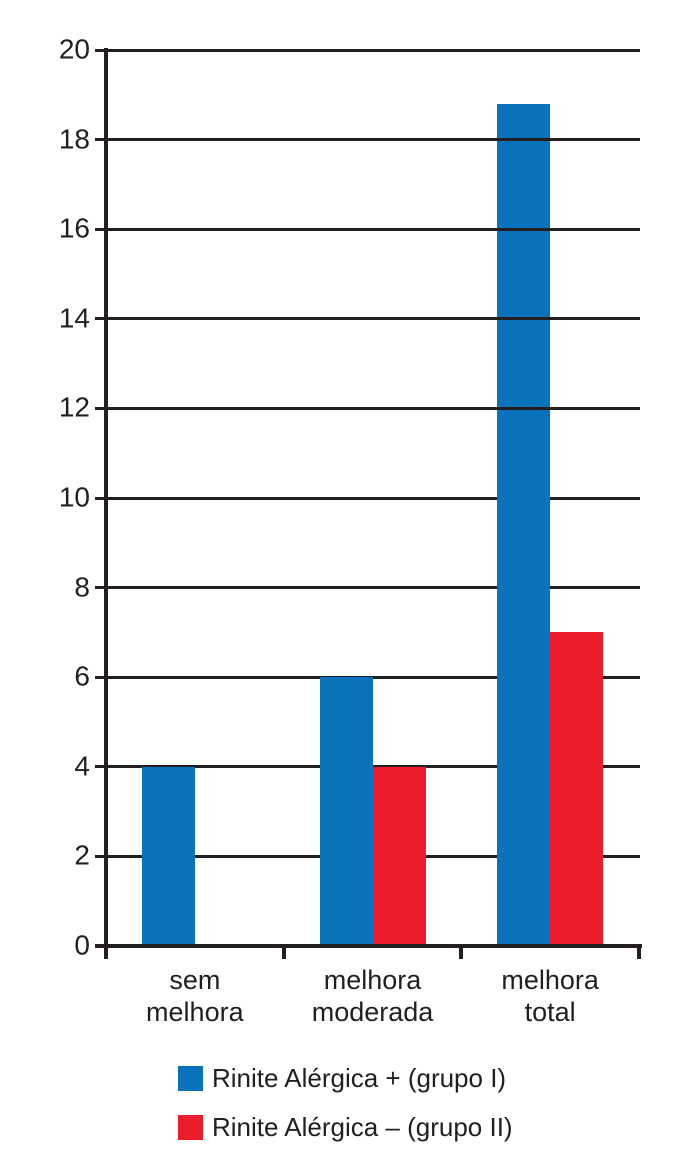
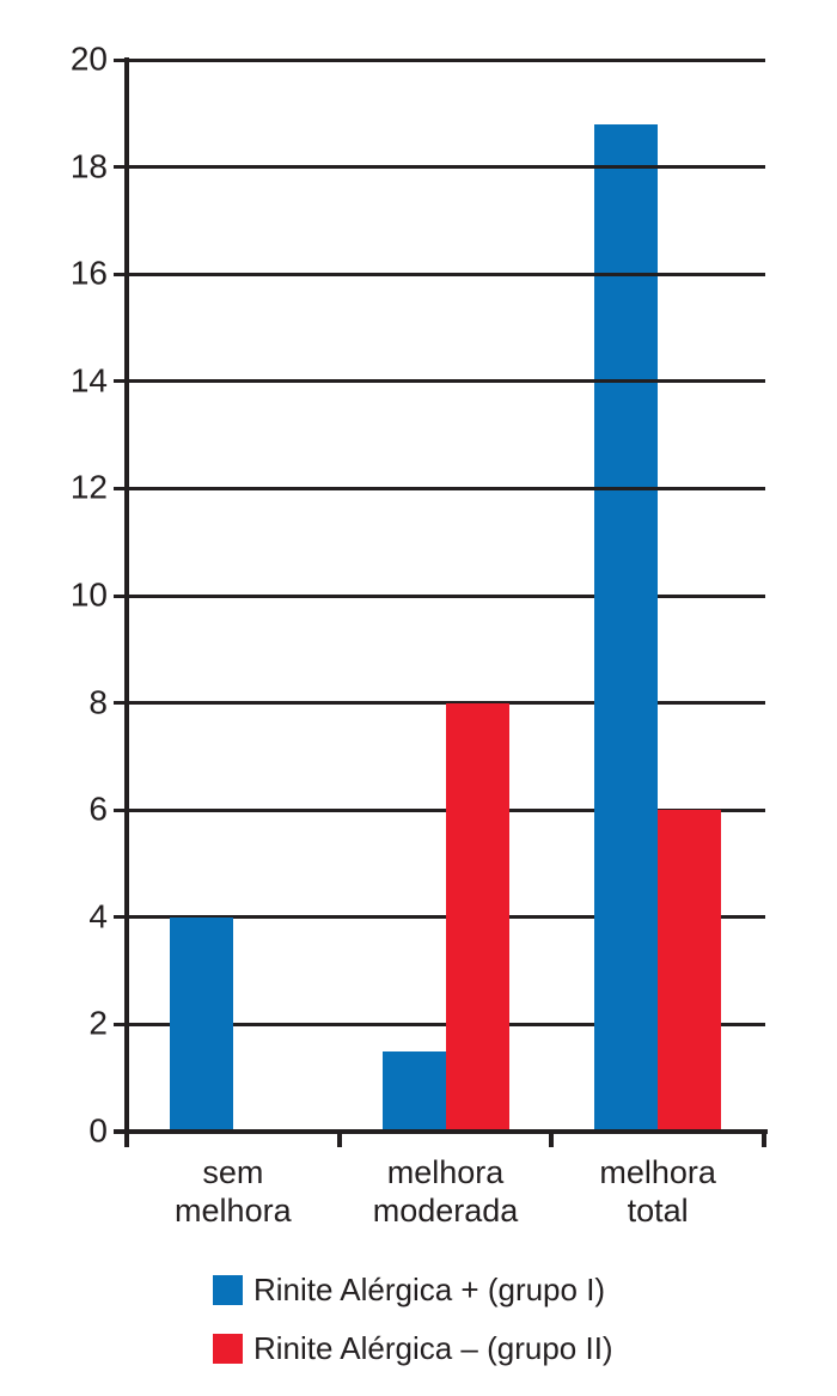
Rinite Alérgica + (grupo I)/melhora moderada: 6.0 -> 1.5
Rinite Alérgica – (grupo II)/melhora moderada: 4 -> 8
Rinite Alérgica – (grupo II)/melhora total: 7 -> 6
